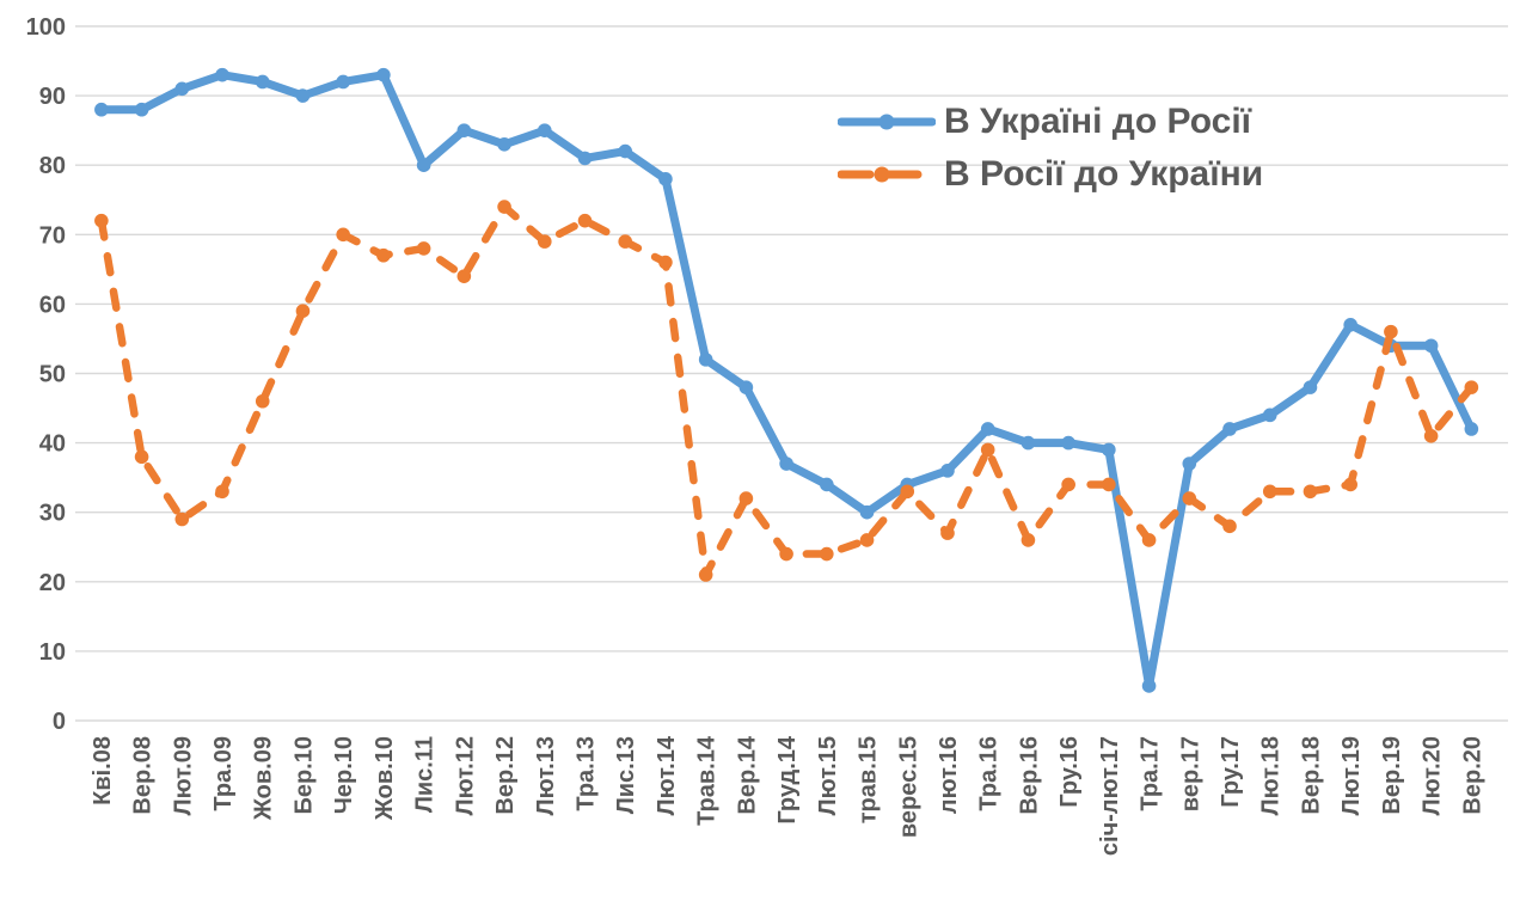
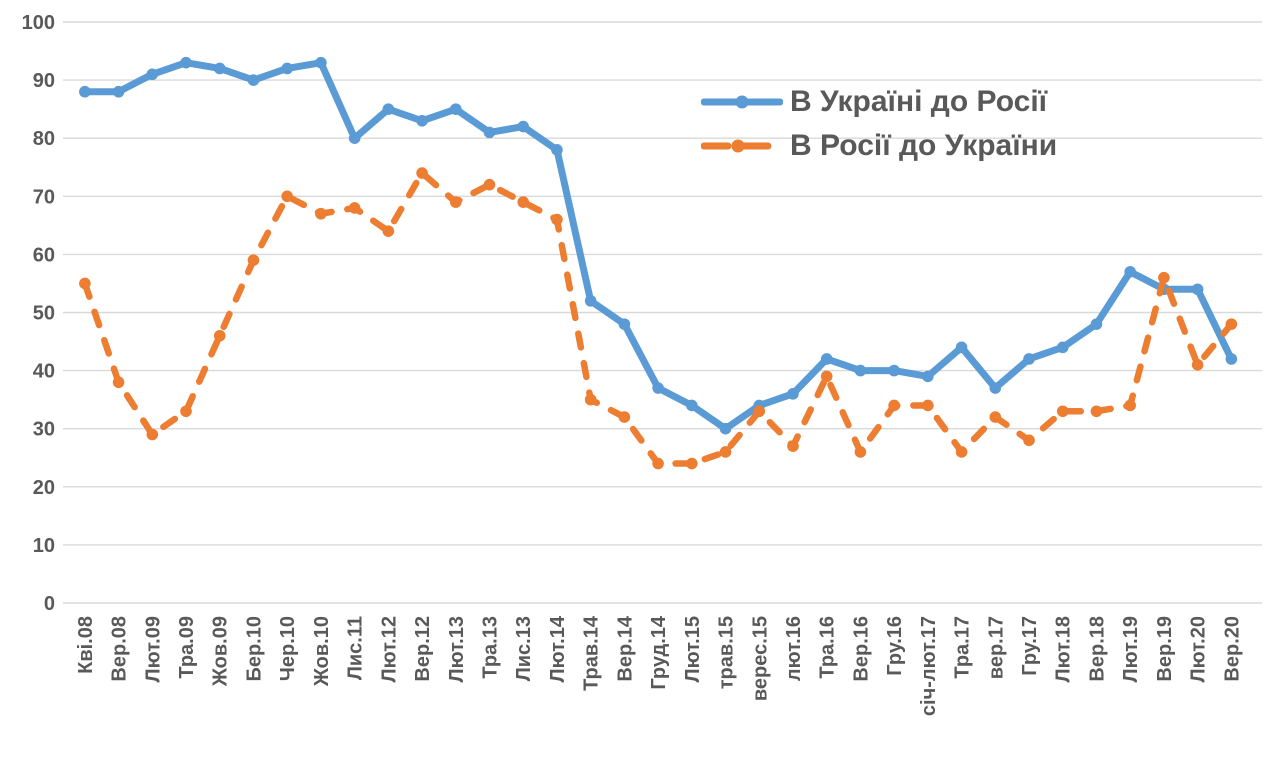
В Росії до України/Кві.08: 72 -> 55
В Росії до України/Трав.14: 21 -> 35
В Україні до Росії/Тра.17: 5 -> 44
